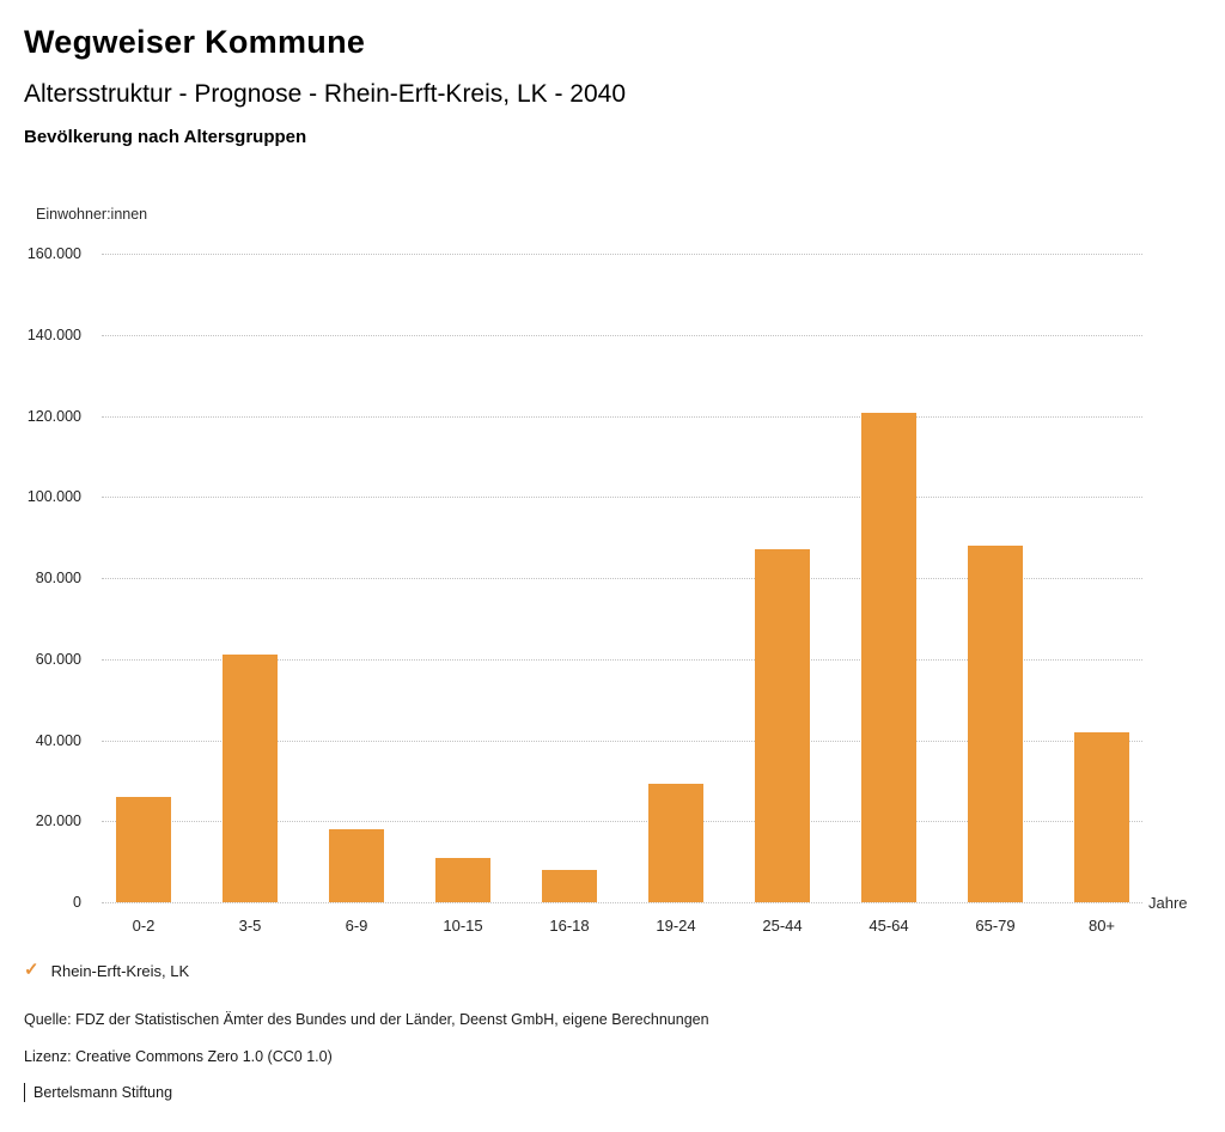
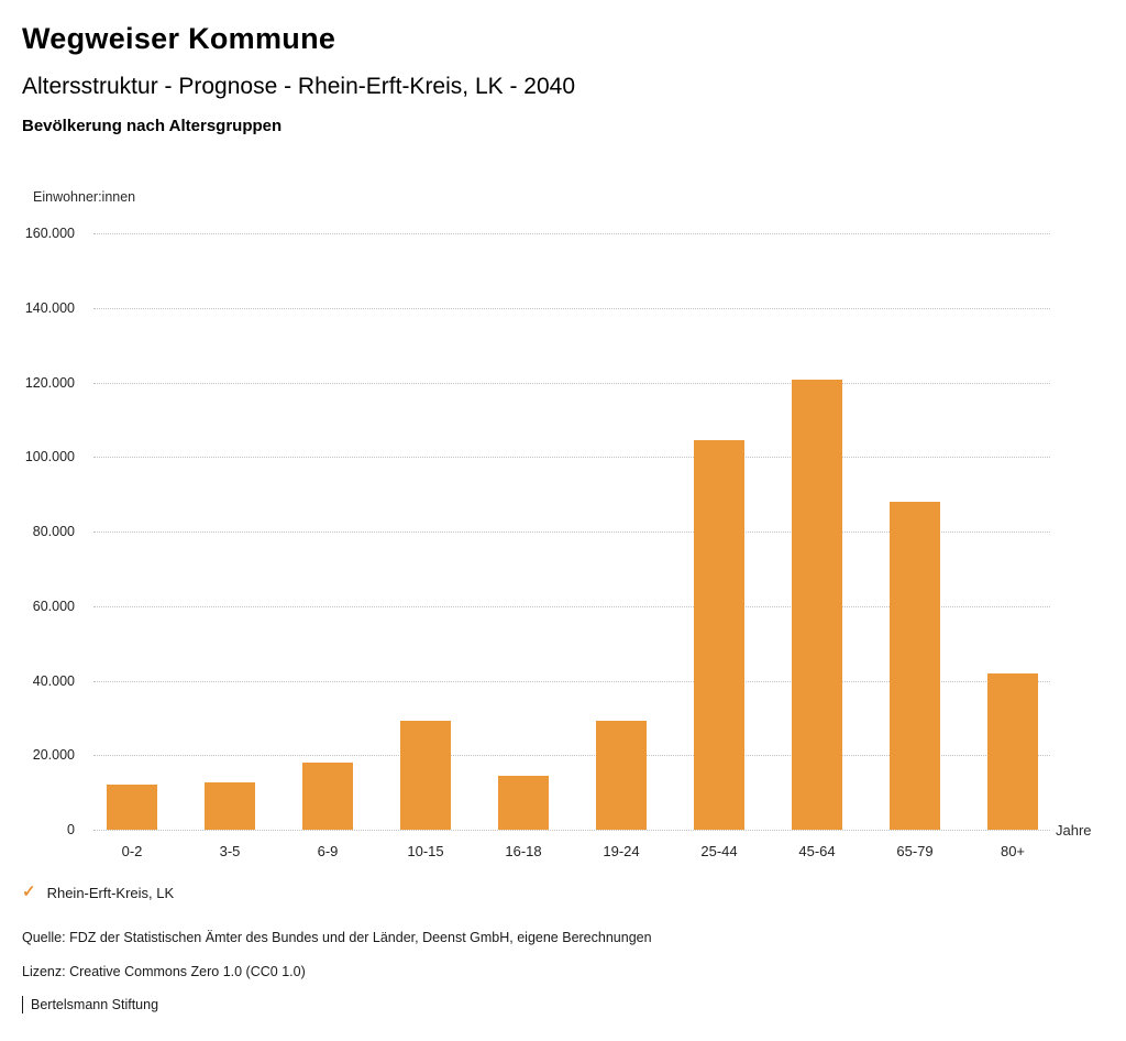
0-2: 26000 -> 12000
3-5: 61000 -> 13000
10-15: 11000 -> 29000
16-18: 8000 -> 14000
25-44: 87000 -> 104000
